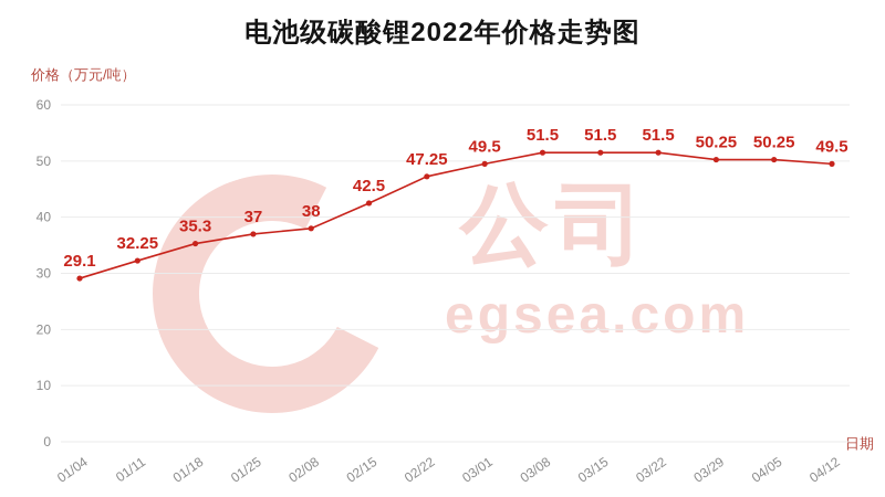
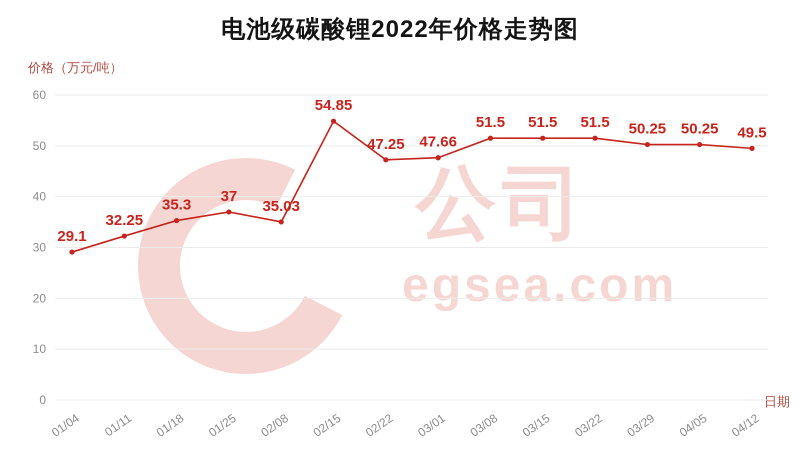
02/08: 38 -> 35.03
02/15: 42.5 -> 54.85
03/01: 49.5 -> 47.66
